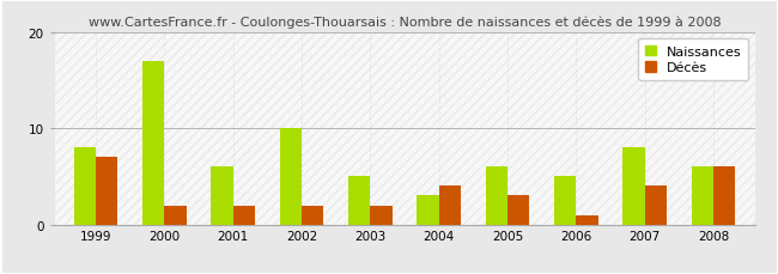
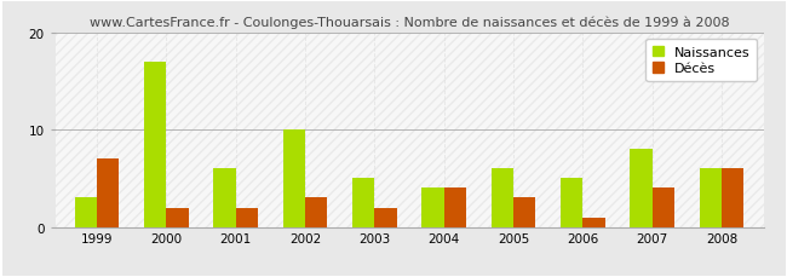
Naissances/1999: 8 -> 3
Décès/2002: 2 -> 3
Naissances/2004: 3 -> 4
